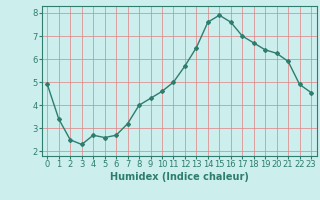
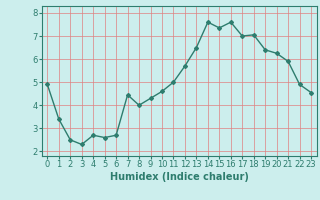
7: 3.20 -> 4.45
15: 7.90 -> 7.35
18: 6.70 -> 7.05
